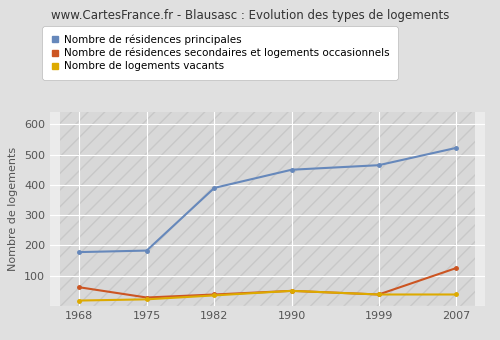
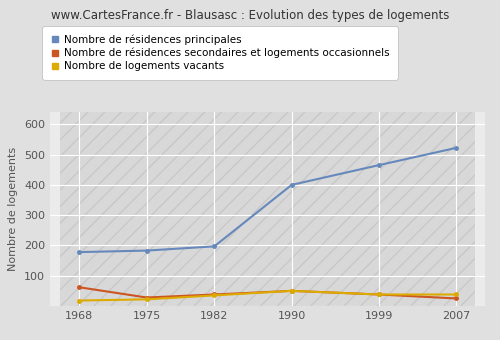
Nombre de résidences principales/1982: 390 -> 197
Nombre de résidences principales/1990: 450 -> 400
Nombre de résidences secondaires et logements occasionnels/2007: 125 -> 25
